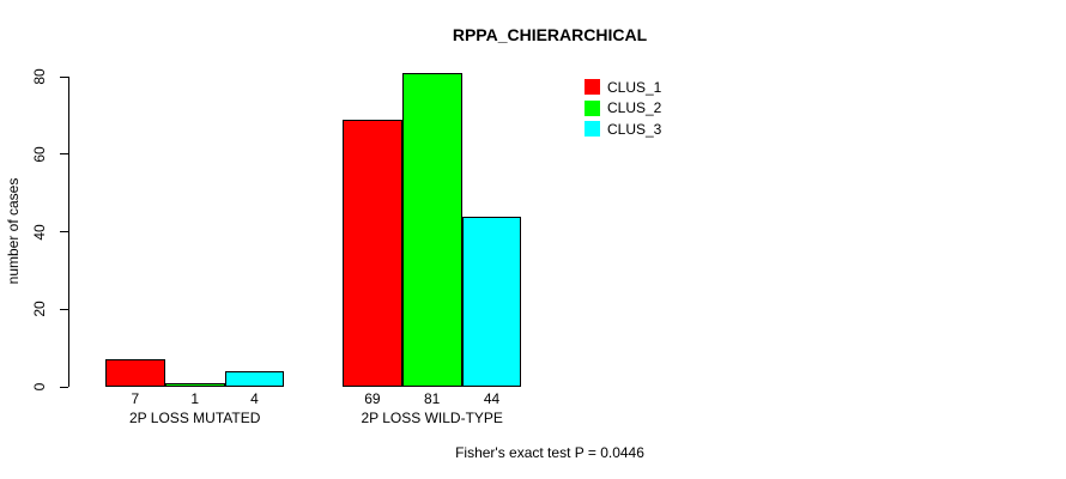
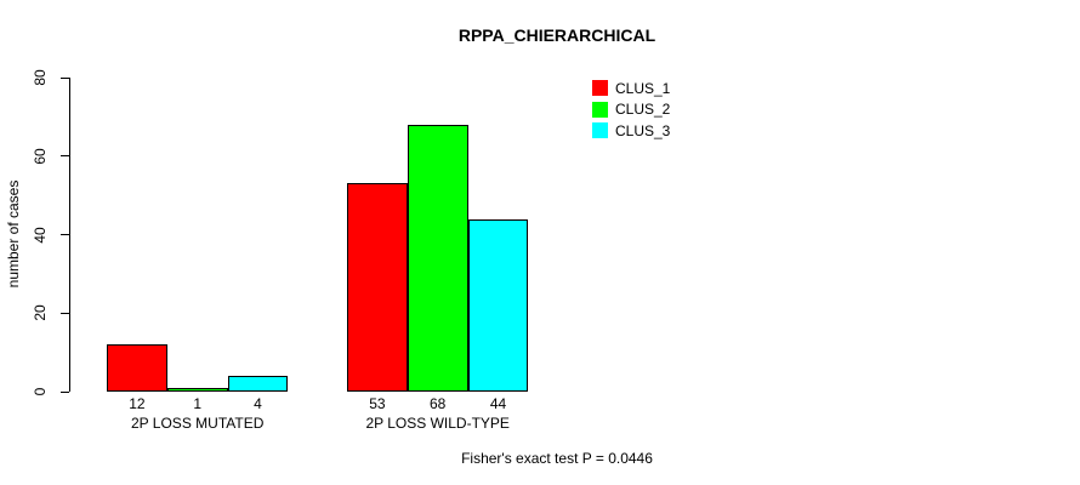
CLUS_1/2P LOSS MUTATED: 7 -> 12
CLUS_1/2P LOSS WILD-TYPE: 69 -> 53
CLUS_2/2P LOSS WILD-TYPE: 81 -> 68
